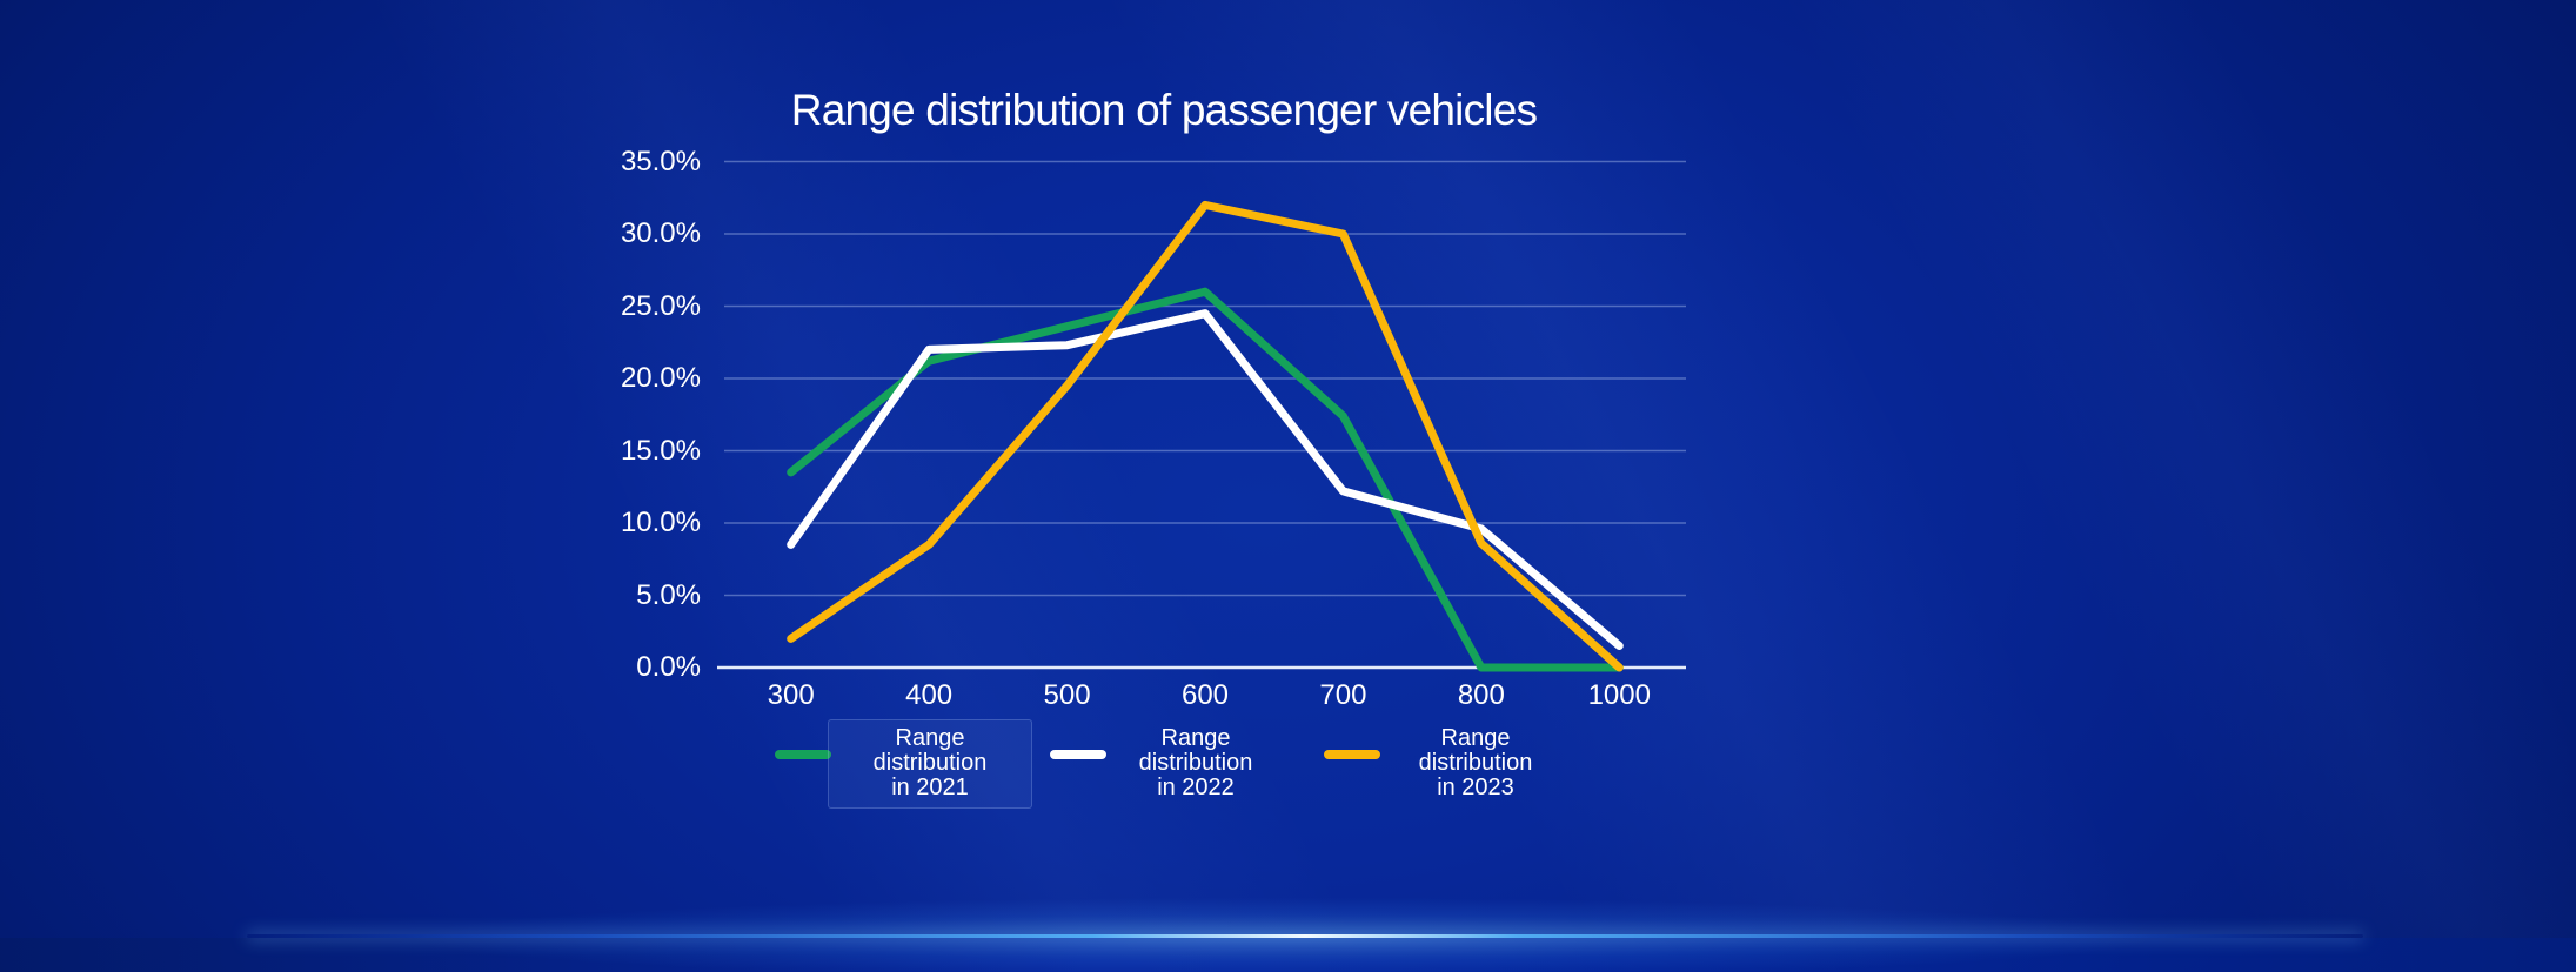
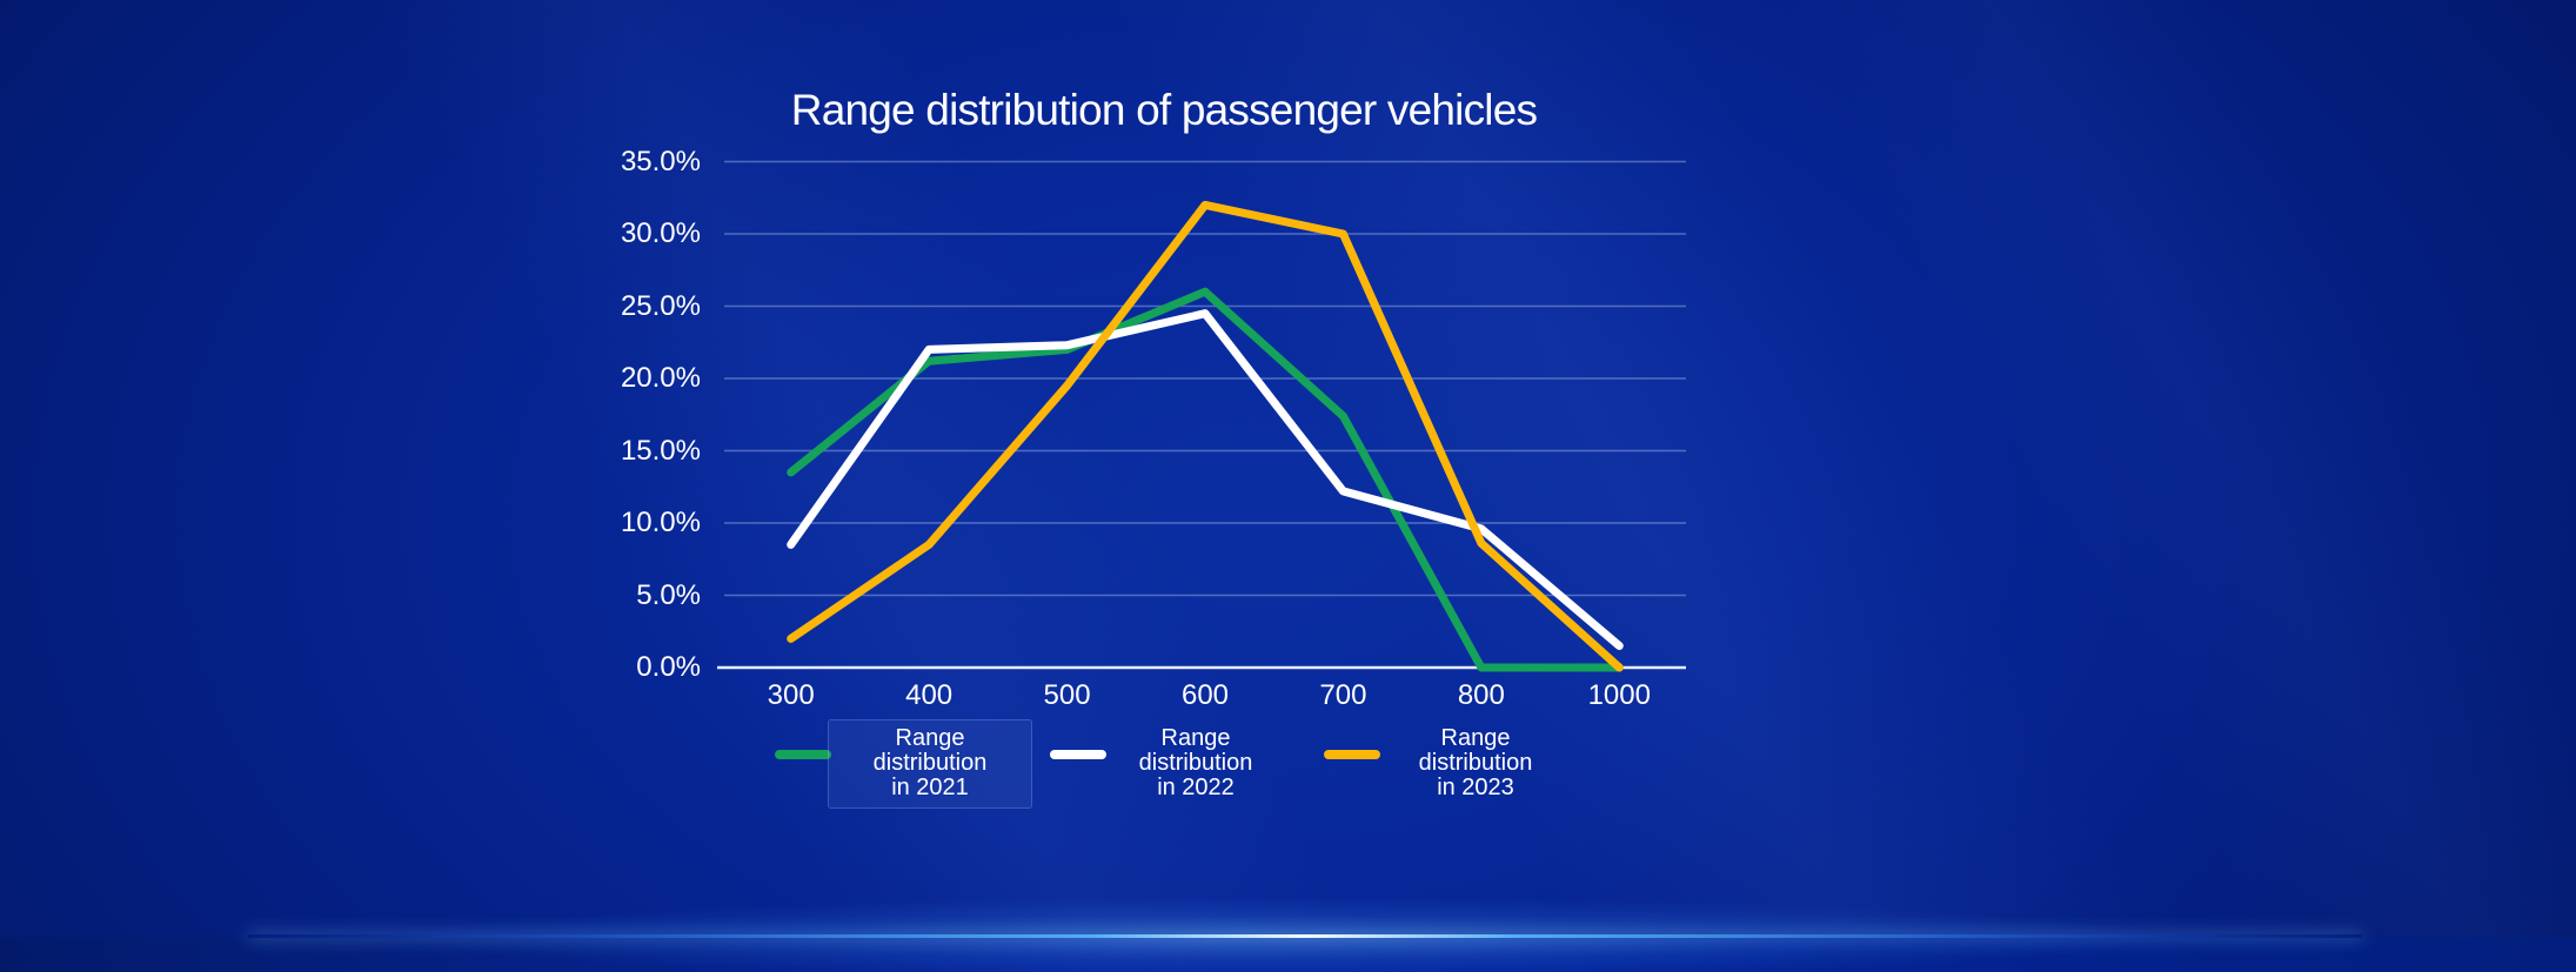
Range distribution in 2021/500: 23.6% -> 22.0%
